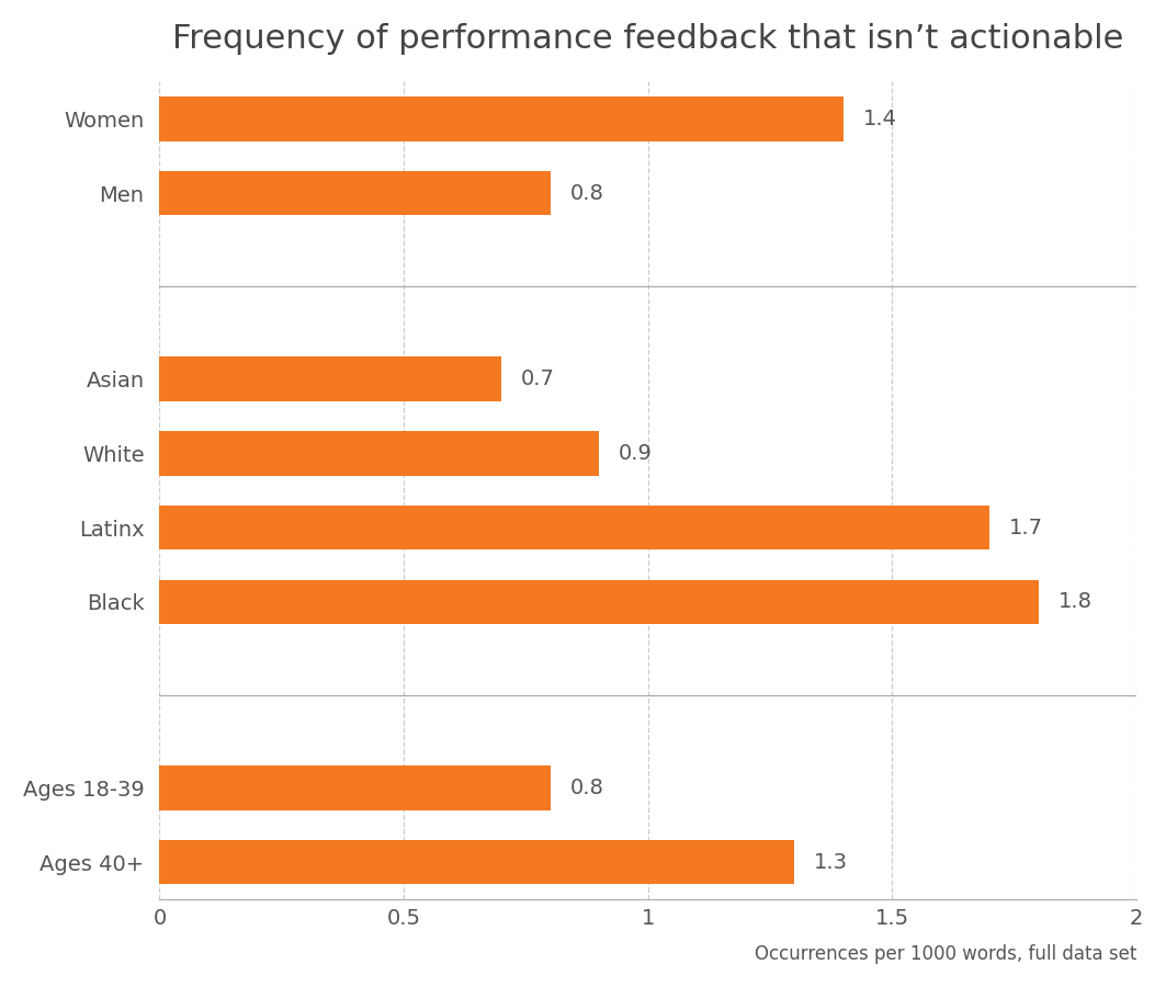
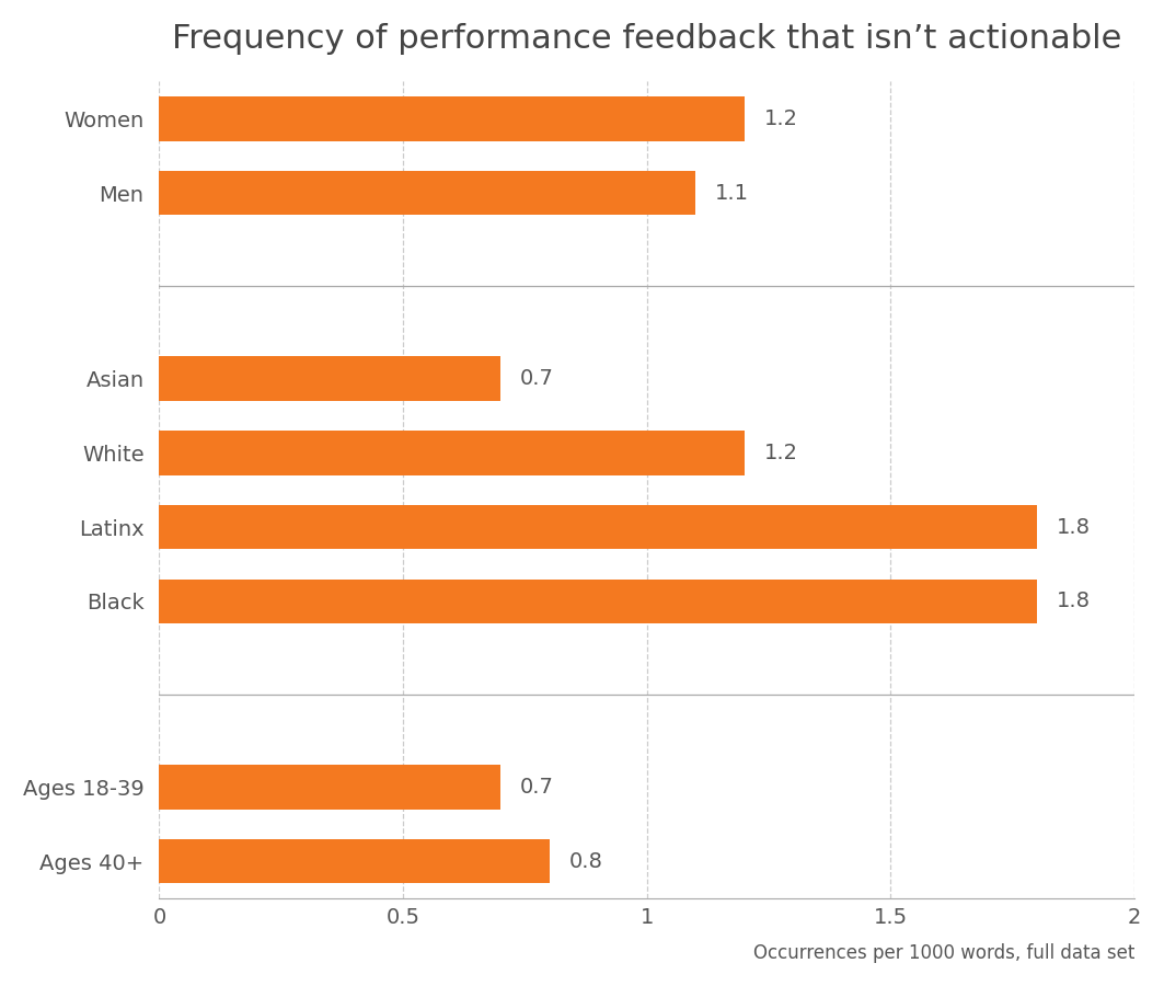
Women: 1.4 -> 1.2
Men: 0.8 -> 1.1
White: 0.9 -> 1.2
Latinx: 1.7 -> 1.8
Ages 18-39: 0.8 -> 0.7
Ages 40+: 1.3 -> 0.8
